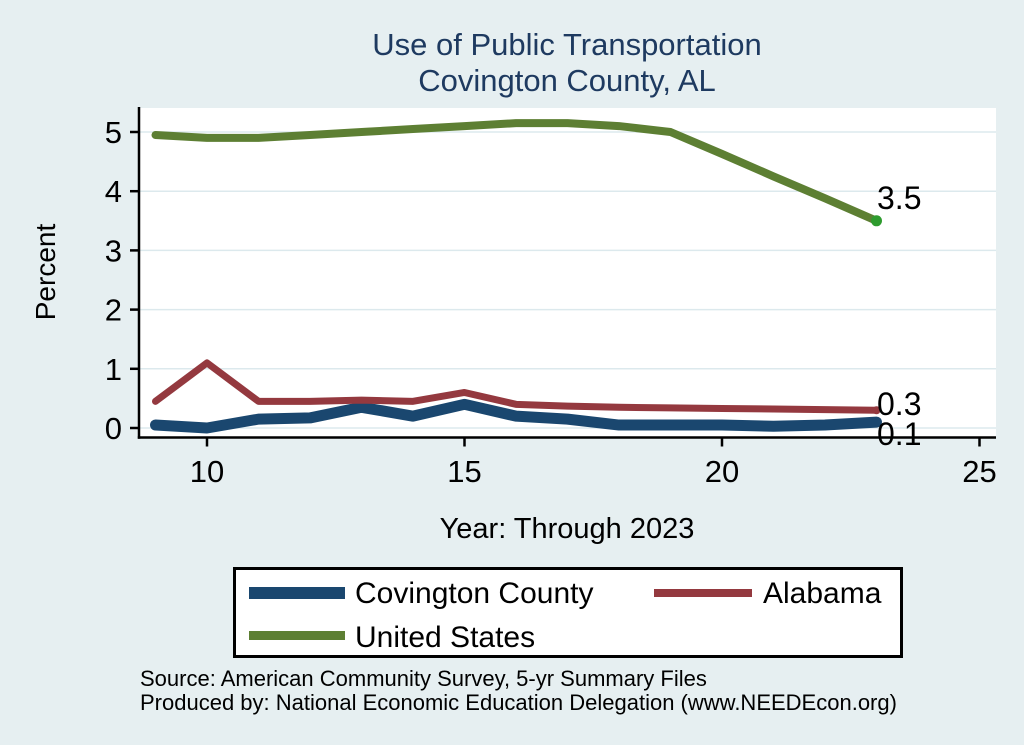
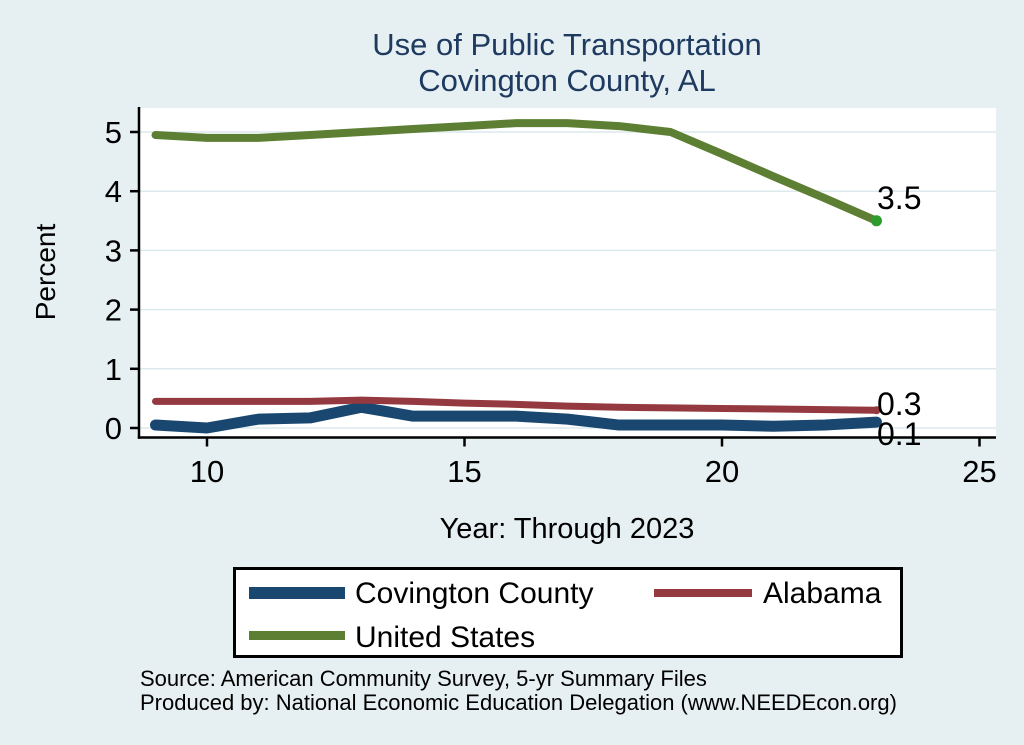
Alabama/10: 1.1 -> 0.5
Covington County/15: 0.4 -> 0.2
Alabama/15: 0.6 -> 0.4
